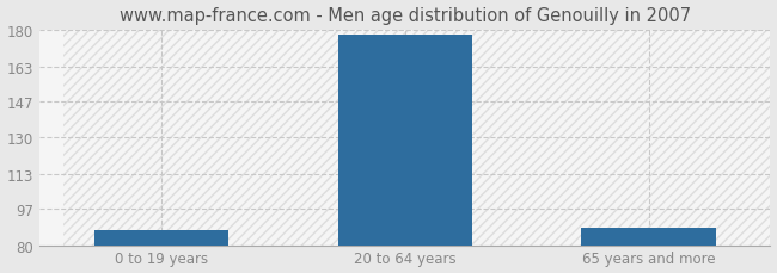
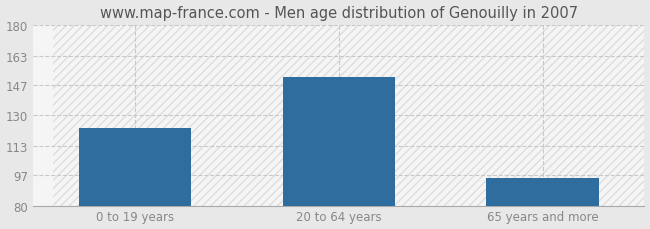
0 to 19 years: 87 -> 123
20 to 64 years: 178 -> 151
65 years and more: 88 -> 95
